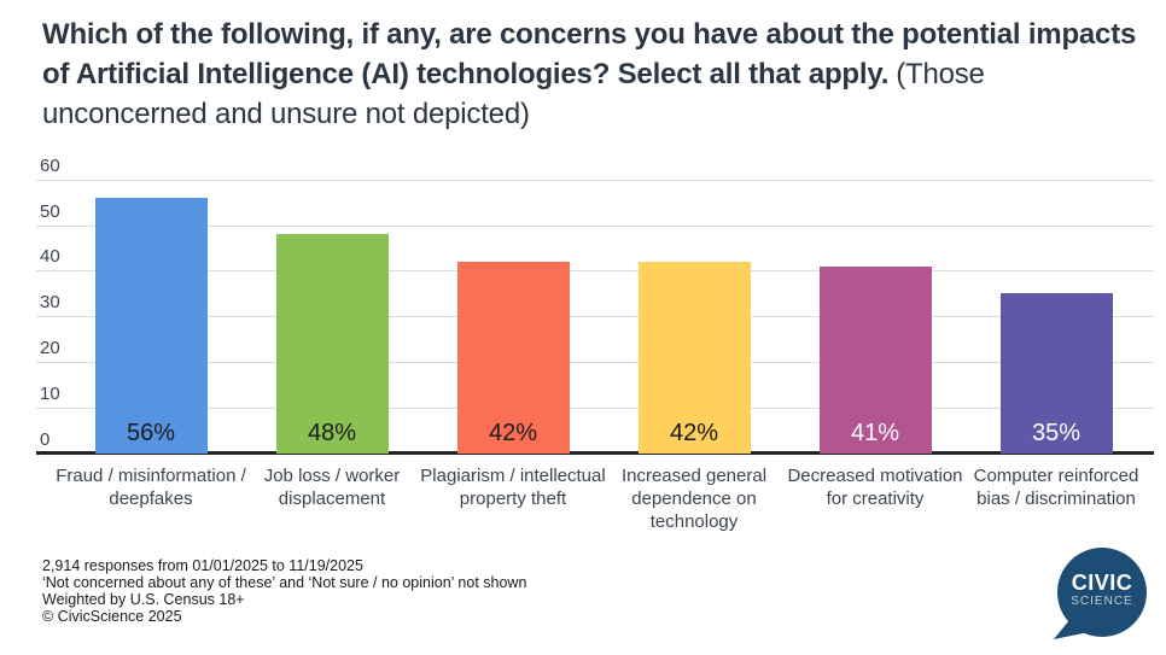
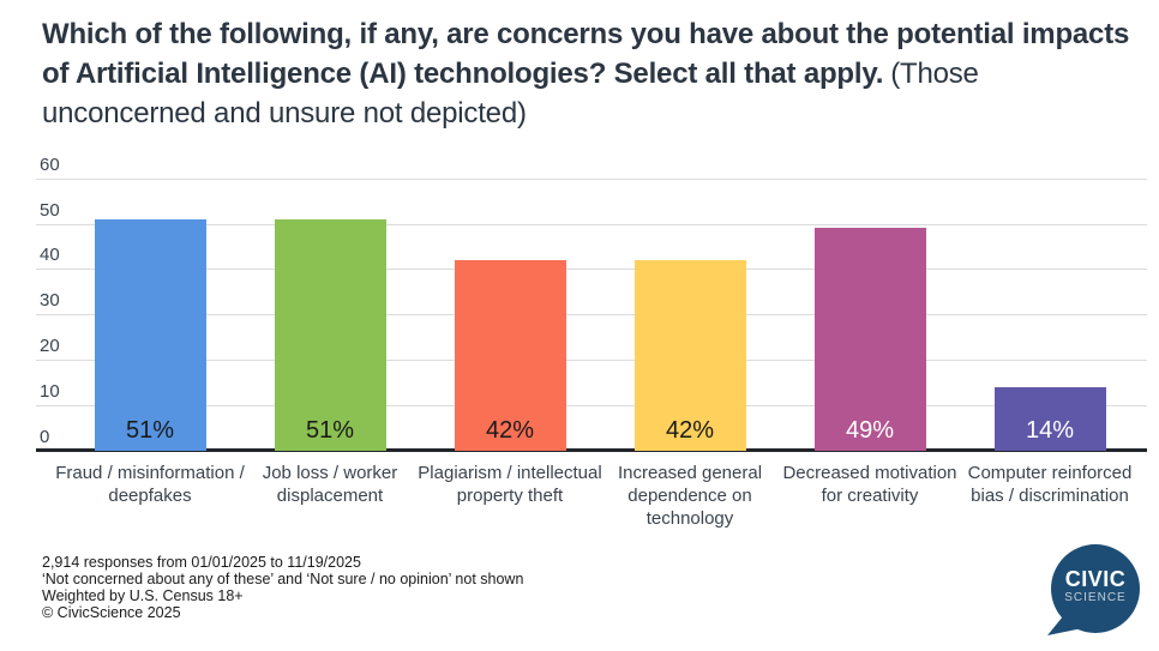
Fraud / misinformation / deepfakes: 56% -> 51%
Job loss / worker displacement: 48% -> 51%
Decreased motivation for creativity: 41% -> 49%
Computer reinforced bias / discrimination: 35% -> 14%
